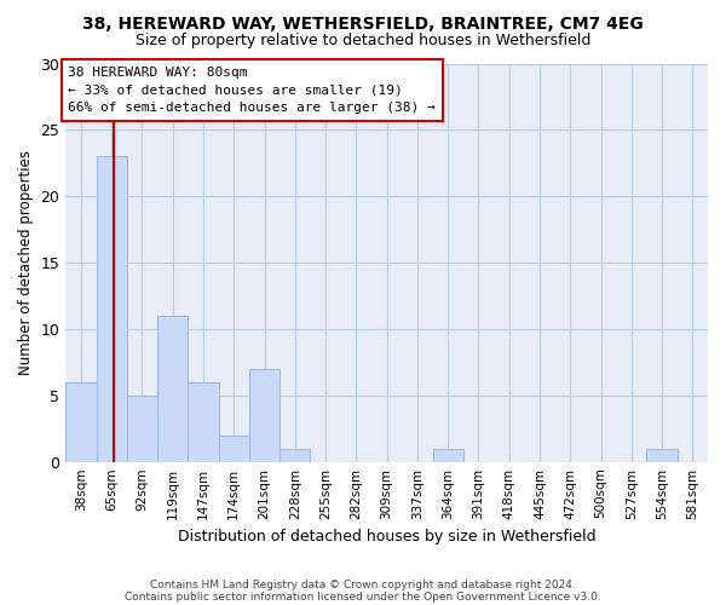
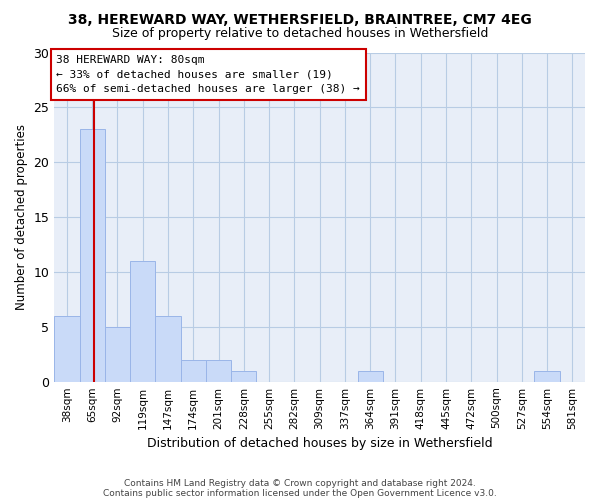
201sqm: 7 -> 2
